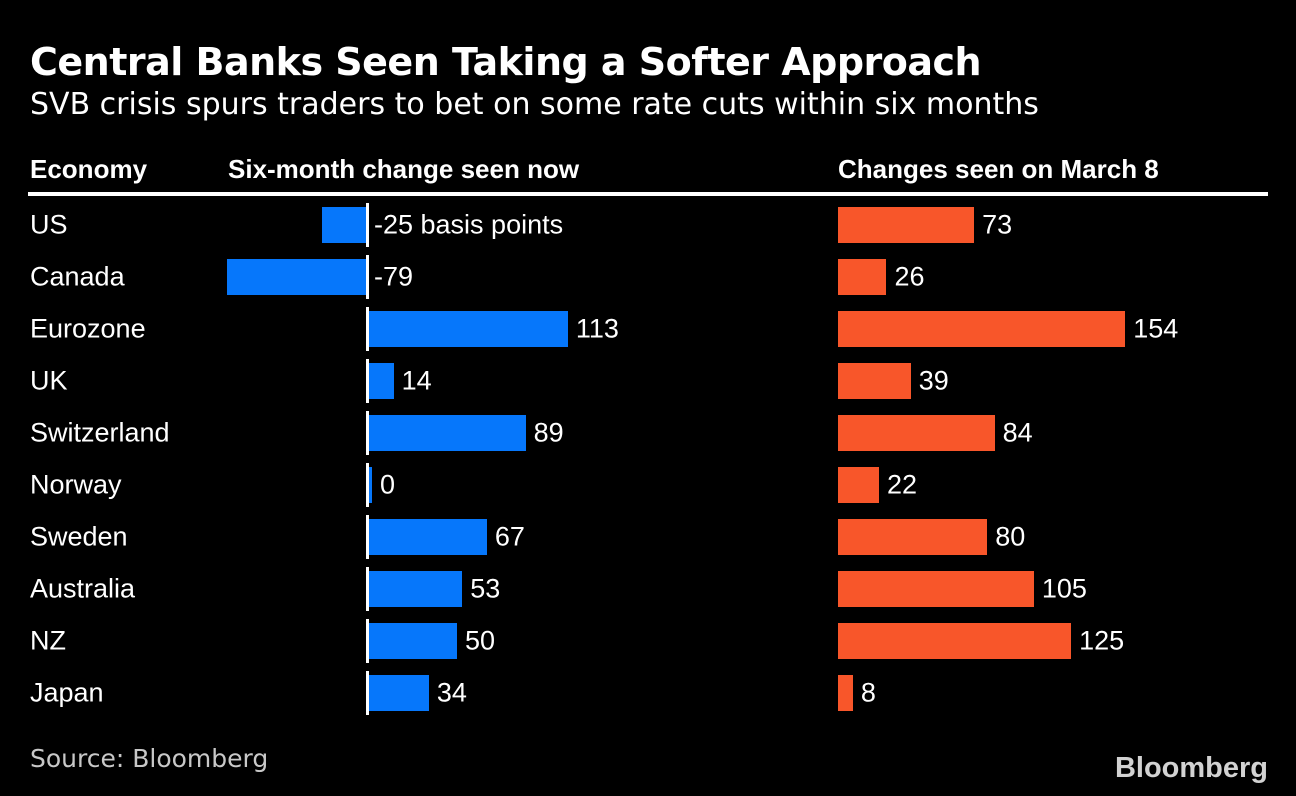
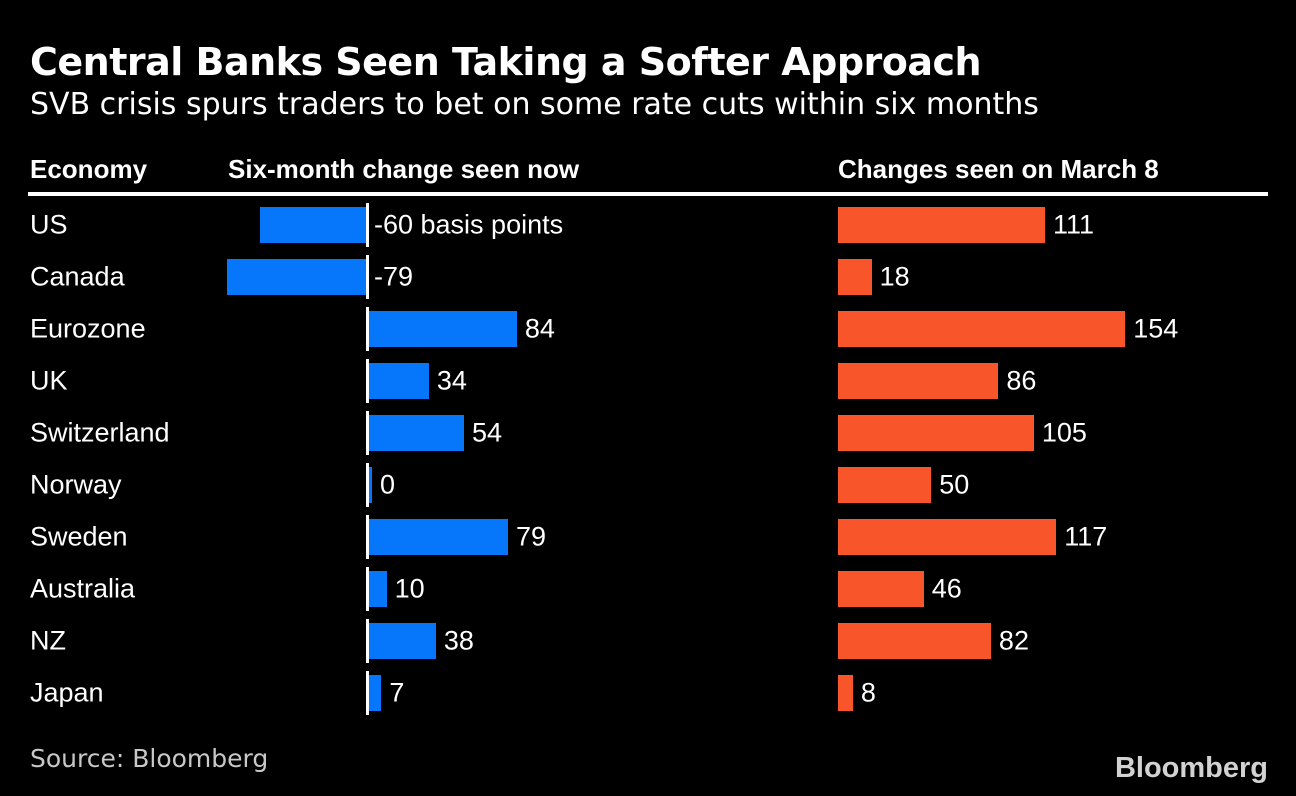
Six-month change seen now/US: -25 -> -60
Changes seen on March 8/US: 73 -> 111
Changes seen on March 8/Canada: 26 -> 18
Six-month change seen now/Eurozone: 113 -> 84
Six-month change seen now/UK: 14 -> 34
Changes seen on March 8/UK: 39 -> 86
Six-month change seen now/Switzerland: 89 -> 54
Changes seen on March 8/Switzerland: 84 -> 105
Changes seen on March 8/Norway: 22 -> 50
Six-month change seen now/Sweden: 67 -> 79
Changes seen on March 8/Sweden: 80 -> 117
Six-month change seen now/Australia: 53 -> 10
Changes seen on March 8/Australia: 105 -> 46
Six-month change seen now/NZ: 50 -> 38
Changes seen on March 8/NZ: 125 -> 82
Six-month change seen now/Japan: 34 -> 7
